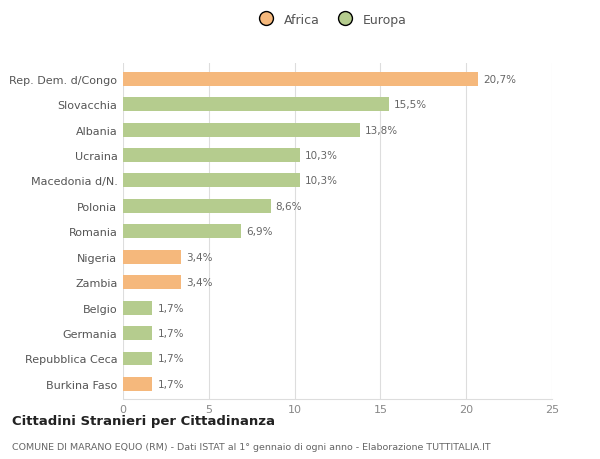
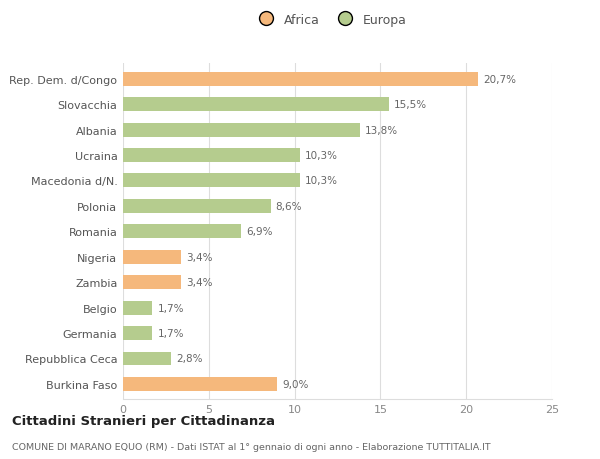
Repubblica Ceca: 1,7% -> 2,8%
Burkina Faso: 1,7% -> 9,0%
